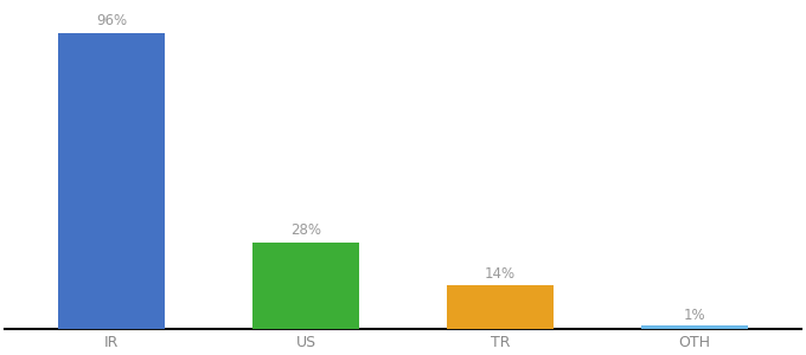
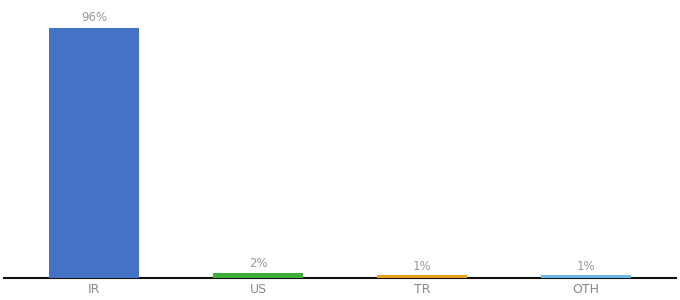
US: 28% -> 2%
TR: 14% -> 1%
